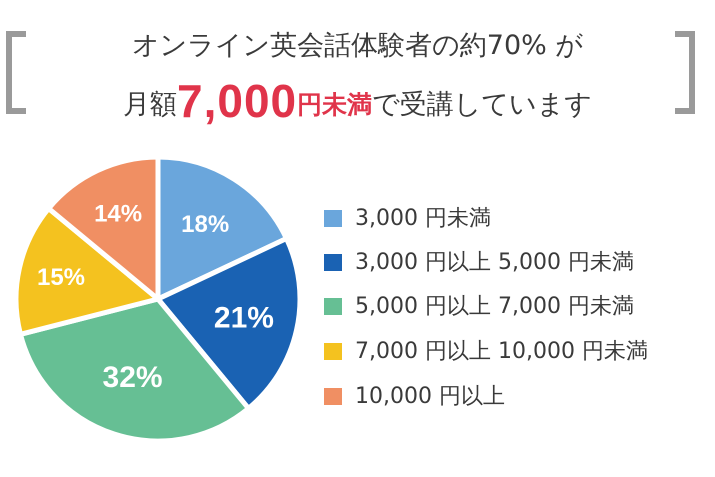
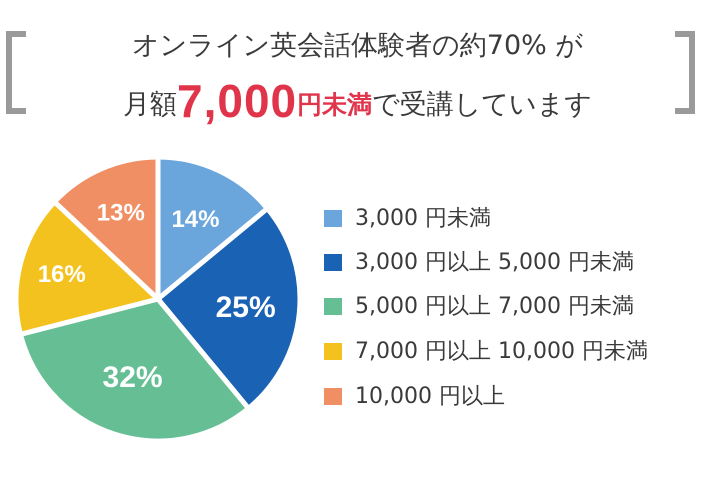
3,000 円未満: 18% -> 14%
3,000 円以上 5,000 円未満: 21% -> 25%
7,000 円以上 10,000 円未満: 15% -> 16%
10,000 円以上: 14% -> 13%
